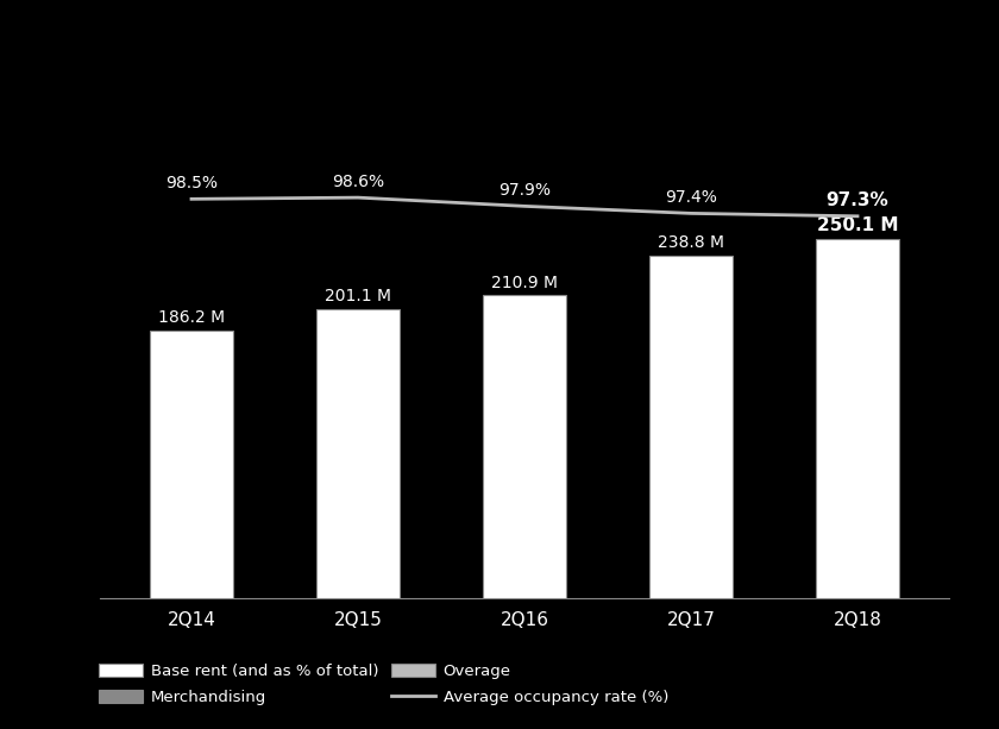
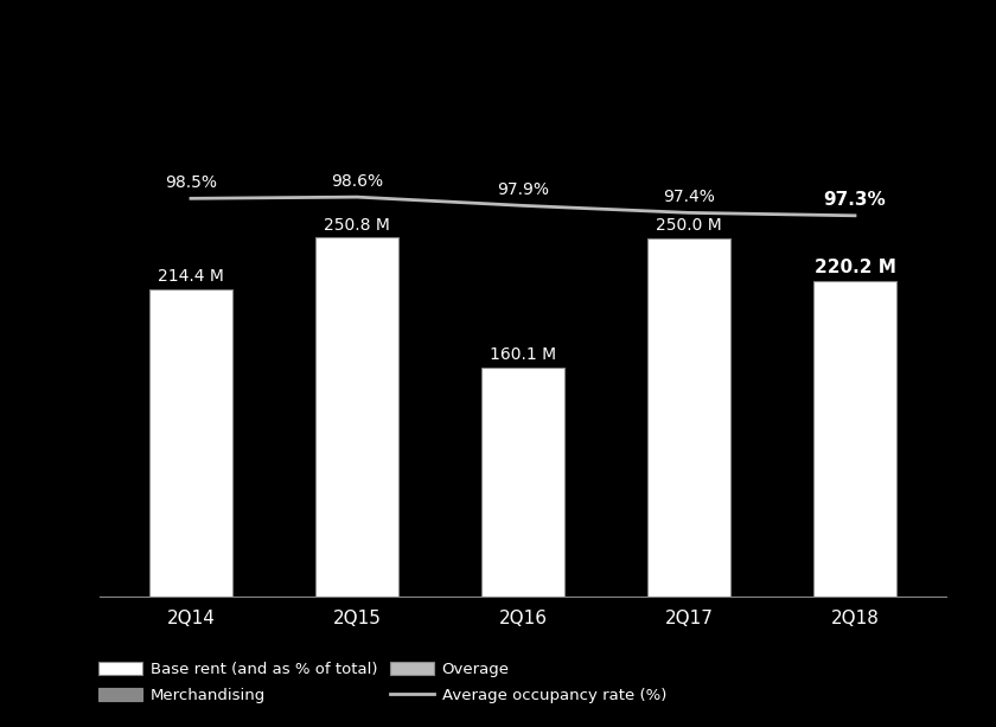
Base rent (and as % of total)/2Q14: 186.2 -> 214.4
Base rent (and as % of total)/2Q15: 201.1 -> 250.8
Base rent (and as % of total)/2Q16: 210.9 -> 160.1
Base rent (and as % of total)/2Q17: 238.8 -> 250.0
Base rent (and as % of total)/2Q18: 250.1 -> 220.2
